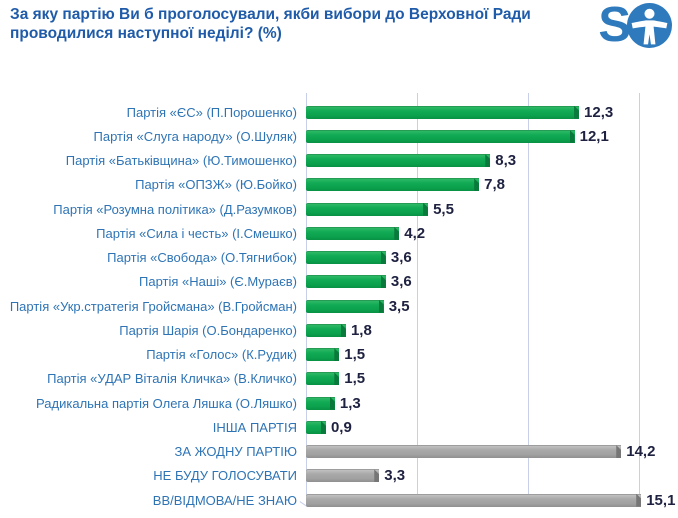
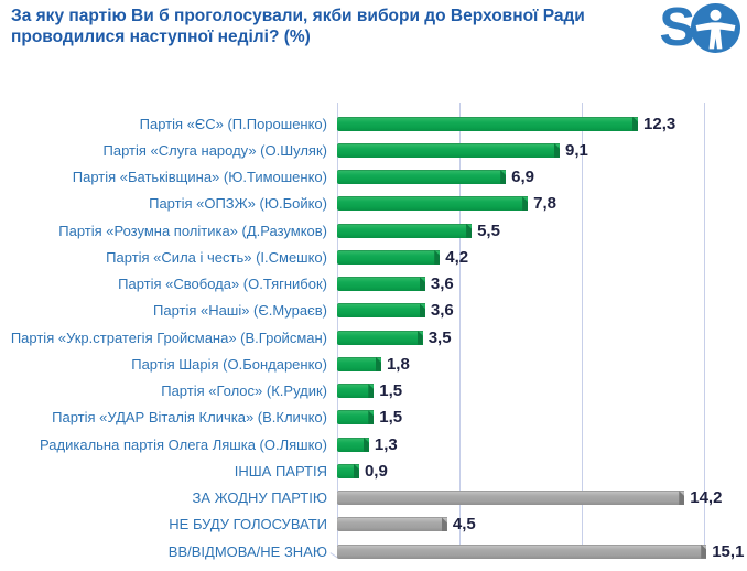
Партія «Слуга народу» (О.Шуляк): 12,1 -> 9,1
Партія «Батьківщина» (Ю.Тимошенко): 8,3 -> 6,9
НЕ БУДУ ГОЛОСУВАТИ: 3,3 -> 4,5
